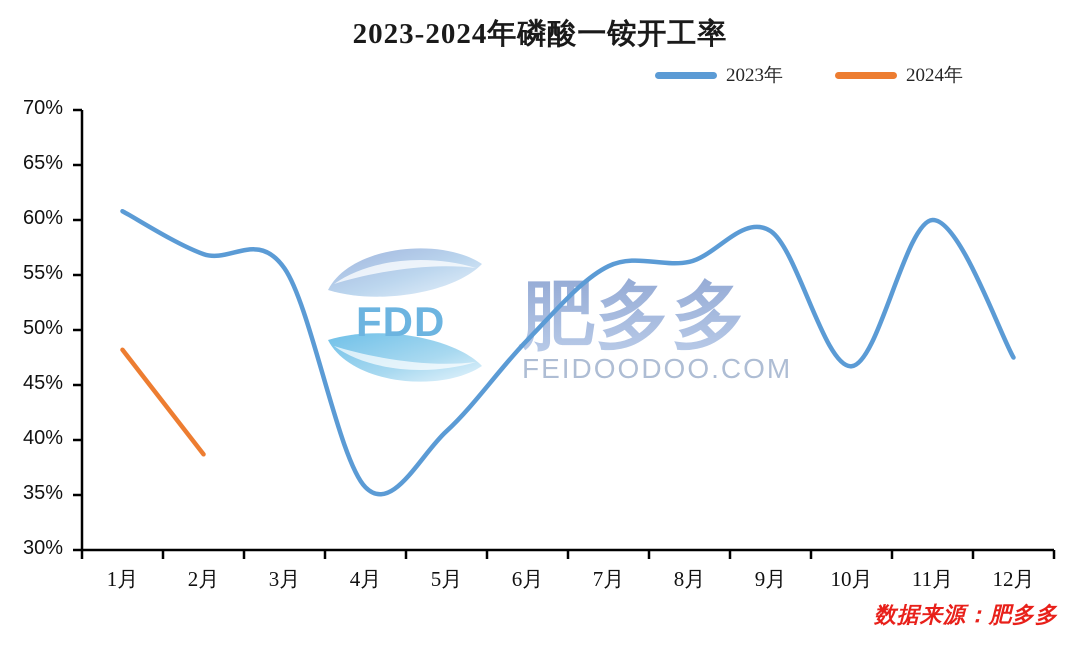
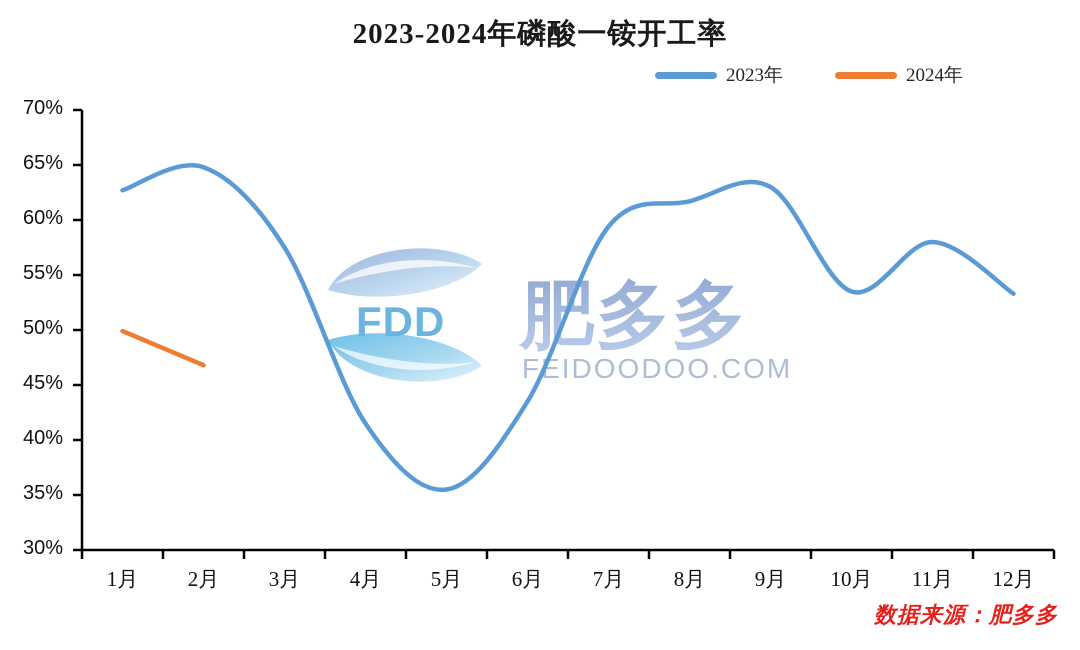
2023年/1月: 60.8% -> 62.7%
2024年/1月: 48.2% -> 49.9%
2023年/2月: 56.9% -> 64.8%
2024年/2月: 38.7% -> 46.8%
2023年/3月: 55.6% -> 57.5%
2023年/4月: 35.7% -> 41.5%
2023年/5月: 40.8% -> 35.5%
2023年/6月: 49.1% -> 43.5%
2023年/7月: 55.8% -> 59.4%
2023年/8月: 56.2% -> 61.7%
2023年/9月: 59.0% -> 63.0%
2023年/10月: 46.7% -> 53.5%
2023年/11月: 60.0% -> 58.0%
2023年/12月: 47.5% -> 53.3%
